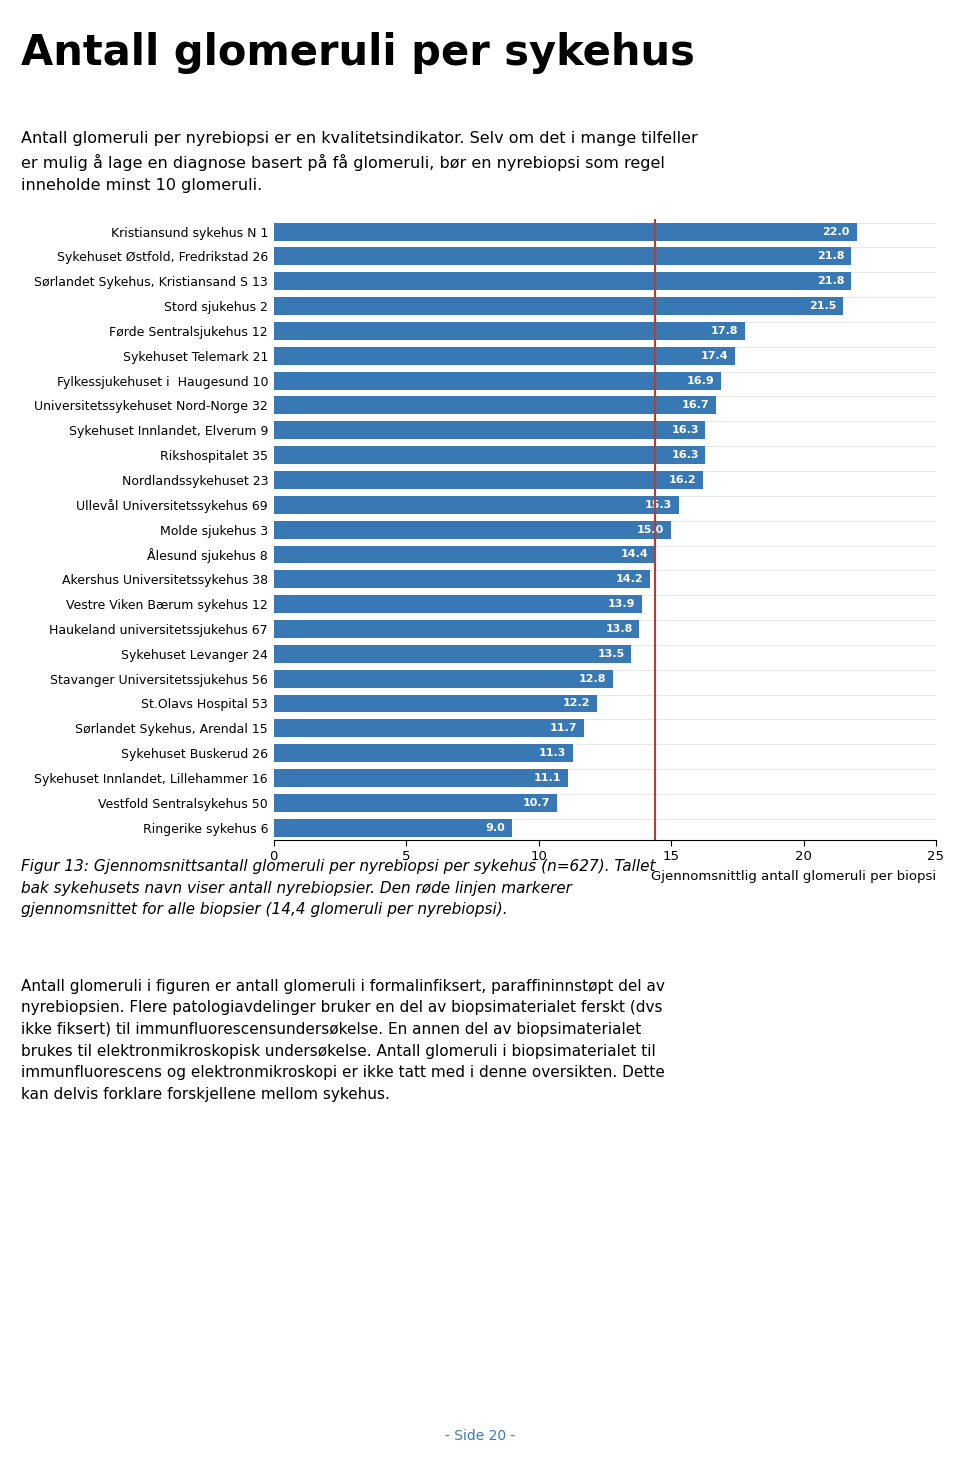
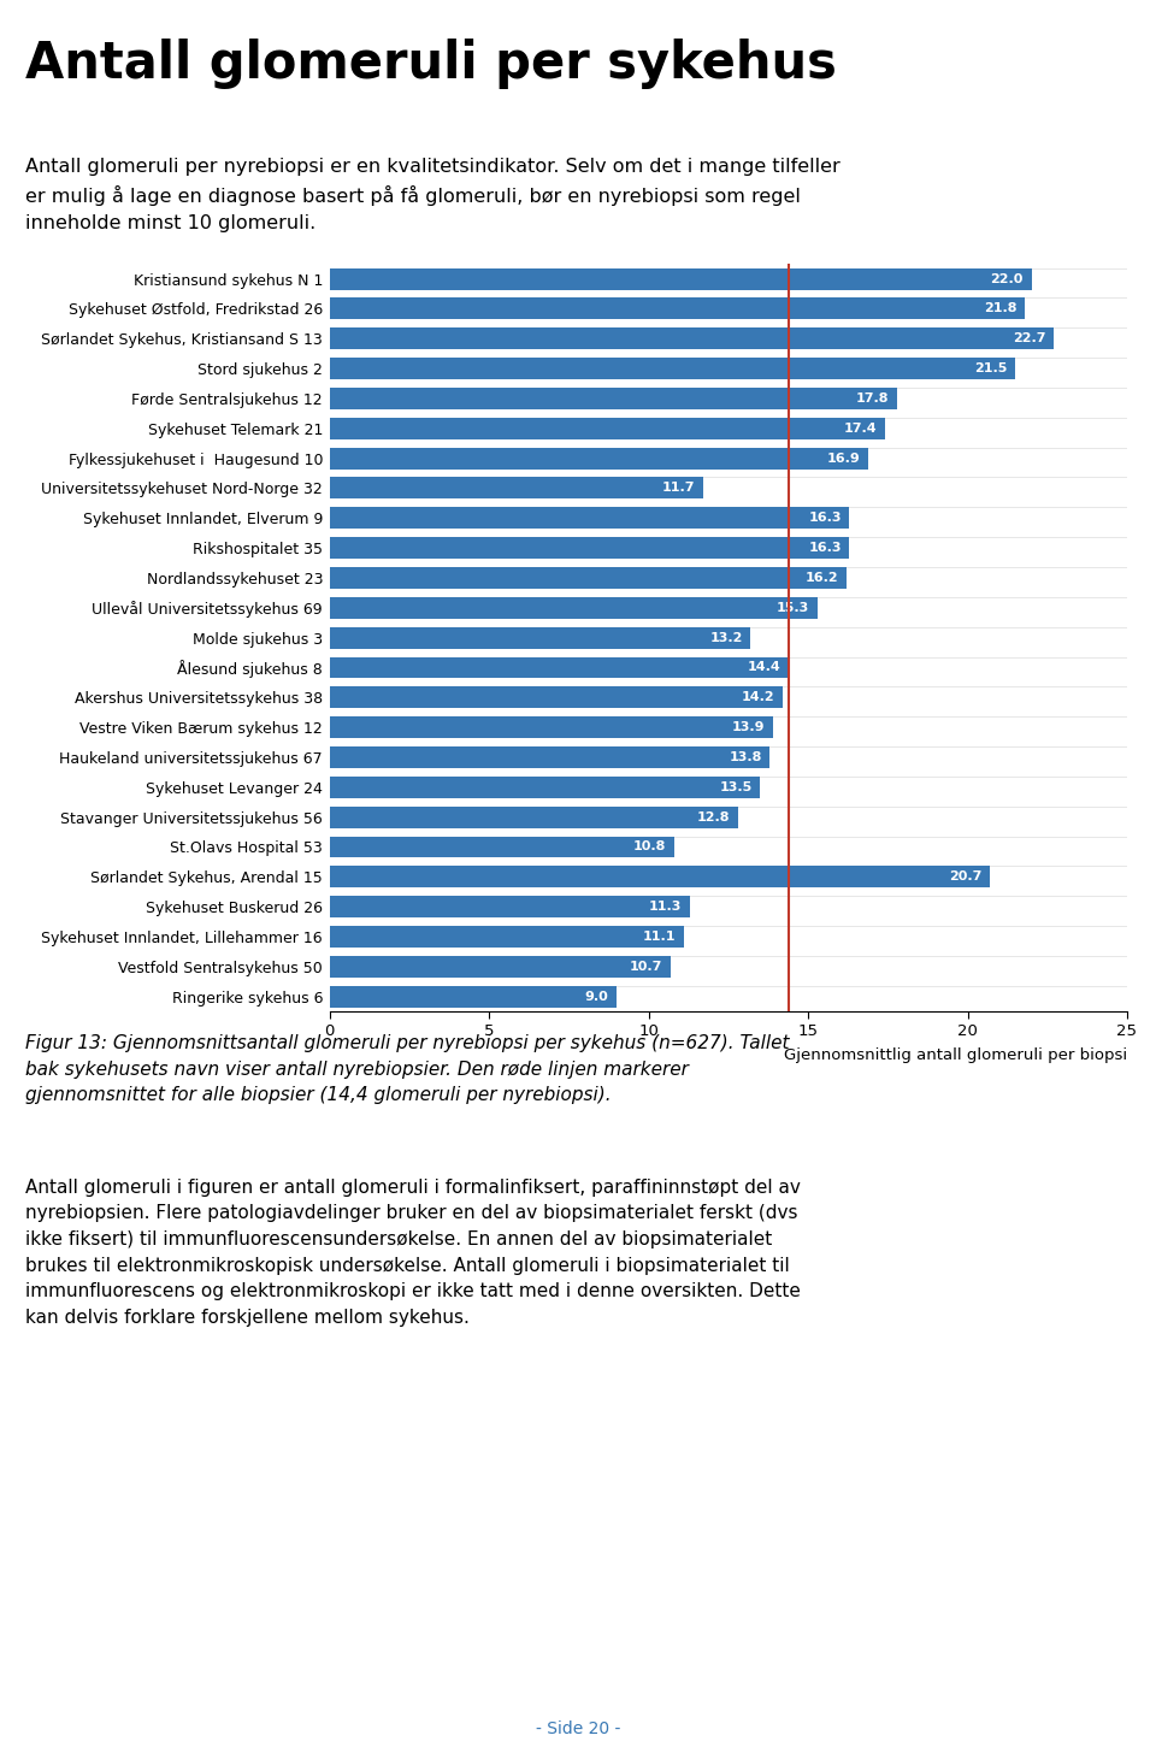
Sørlandet Sykehus, Kristiansand S 13: 21.8 -> 22.7
Universitetssykehuset Nord-Norge 32: 16.7 -> 11.7
Molde sjukehus 3: 15.0 -> 13.2
St.Olavs Hospital 53: 12.2 -> 10.8
Sørlandet Sykehus, Arendal 15: 11.7 -> 20.7
